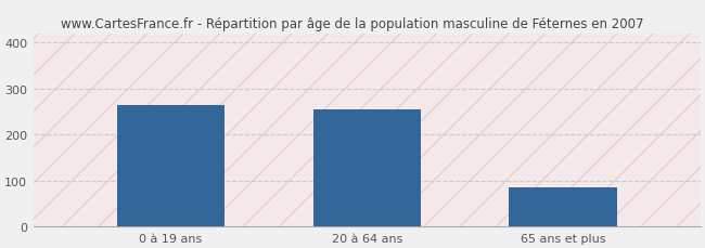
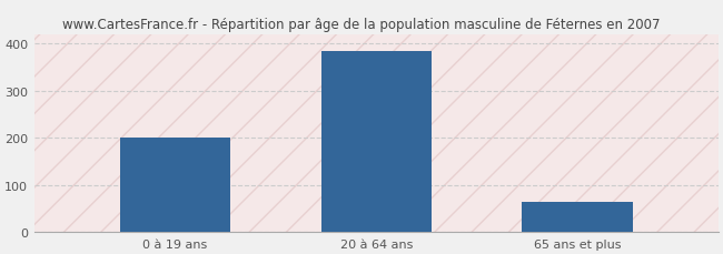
0 à 19 ans: 265 -> 200
20 à 64 ans: 255 -> 385
65 ans et plus: 85 -> 65
